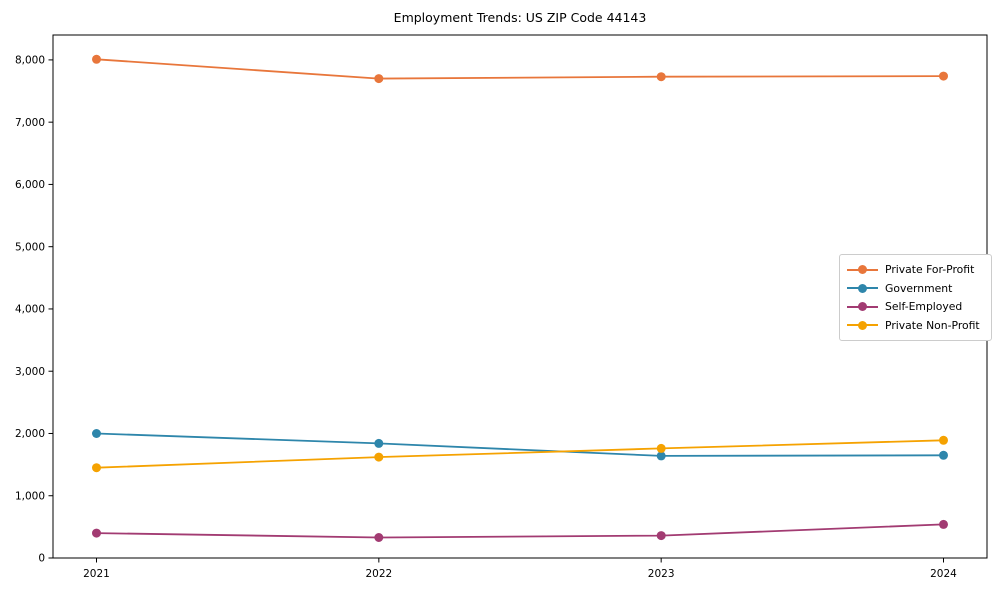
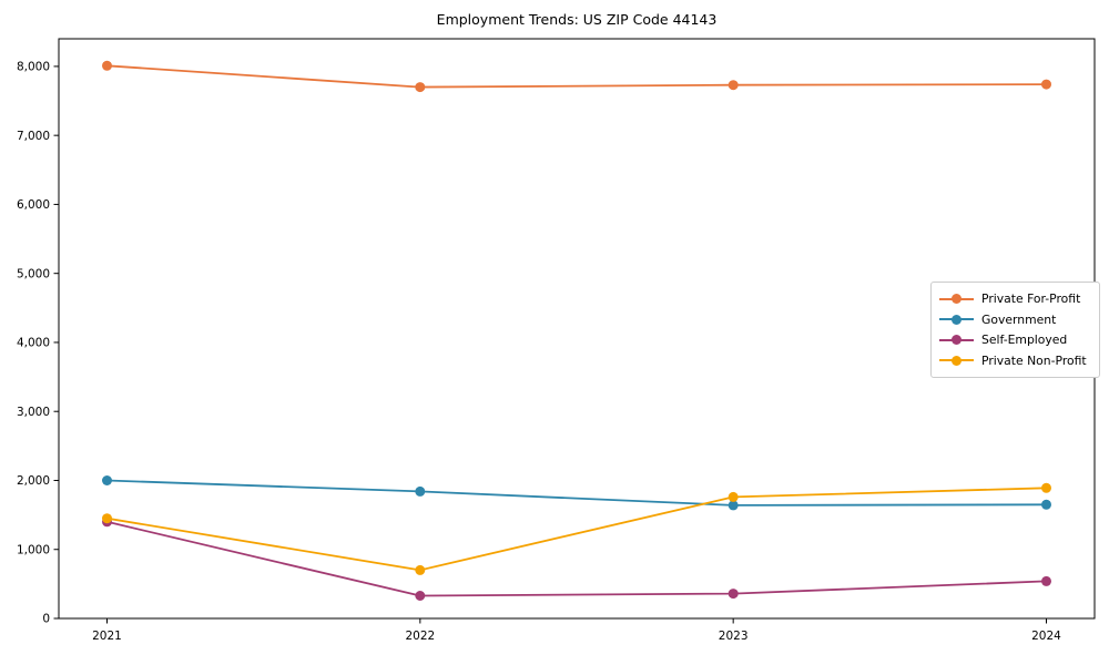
Self-Employed/2021: 400 -> 1400
Private Non-Profit/2022: 1600 -> 700
